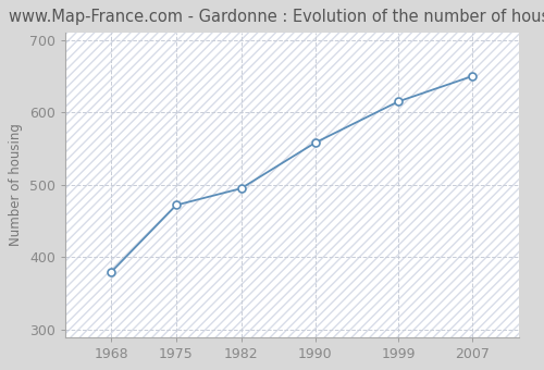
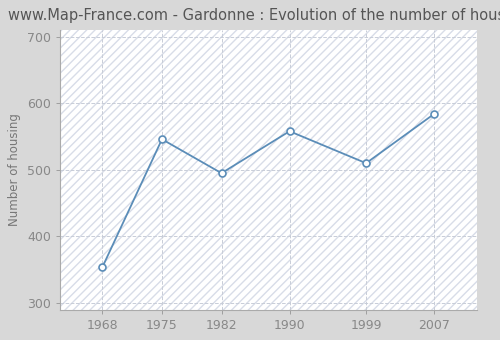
1968: 380 -> 354
1975: 472 -> 546
1999: 615 -> 510
2007: 650 -> 584
